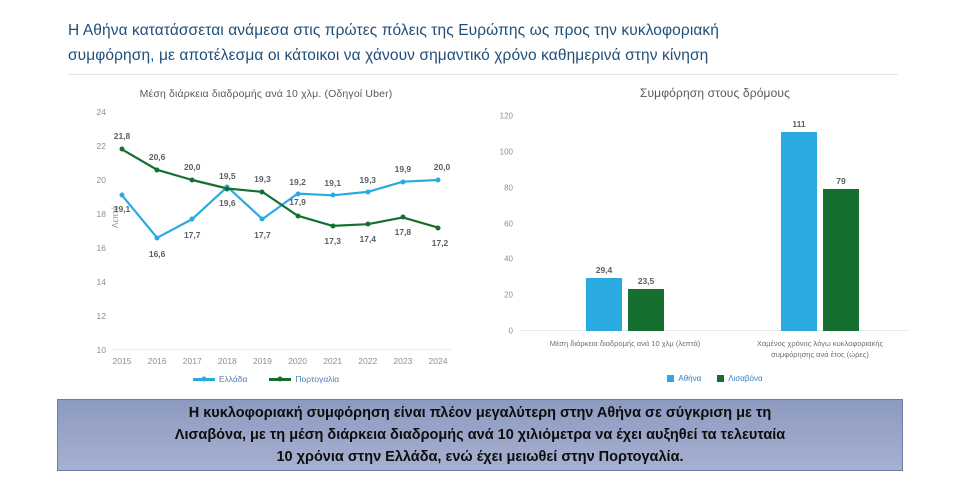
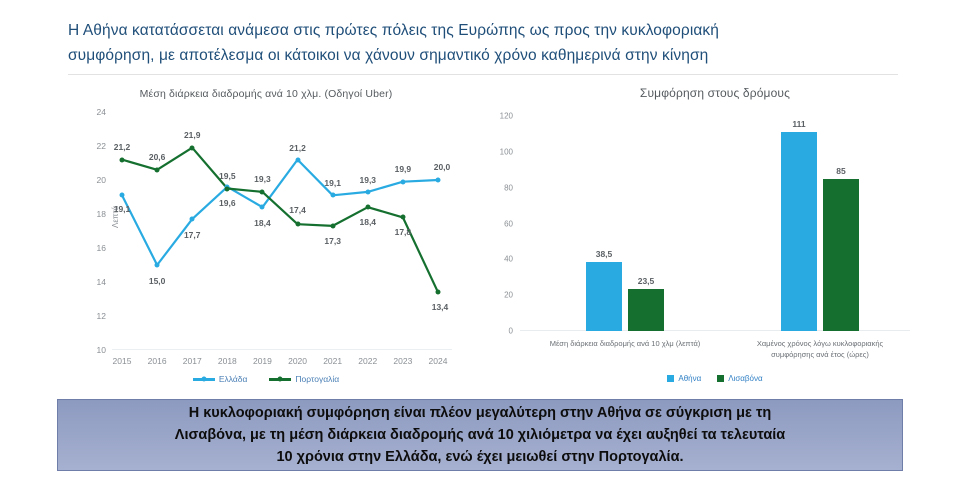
Μέση διάρκεια διαδρομής ανά 10 χλμ. (Οδηγοί Uber)/Πορτογαλία/2015: 21,8 -> 21,2
Μέση διάρκεια διαδρομής ανά 10 χλμ. (Οδηγοί Uber)/Ελλάδα/2016: 16,6 -> 15,0
Μέση διάρκεια διαδρομής ανά 10 χλμ. (Οδηγοί Uber)/Πορτογαλία/2017: 20,0 -> 21,9
Μέση διάρκεια διαδρομής ανά 10 χλμ. (Οδηγοί Uber)/Ελλάδα/2019: 17,7 -> 18,4
Μέση διάρκεια διαδρομής ανά 10 χλμ. (Οδηγοί Uber)/Ελλάδα/2020: 19,2 -> 21,2
Μέση διάρκεια διαδρομής ανά 10 χλμ. (Οδηγοί Uber)/Πορτογαλία/2020: 17,9 -> 17,4
Μέση διάρκεια διαδρομής ανά 10 χλμ. (Οδηγοί Uber)/Πορτογαλία/2022: 17,4 -> 18,4
Μέση διάρκεια διαδρομής ανά 10 χλμ. (Οδηγοί Uber)/Πορτογαλία/2024: 17,2 -> 13,4
Συμφόρηση στους δρόμους/Αθήνα/Μέση διάρκεια διαδρομής ανά 10 χλμ (λεπτά): 29,4 -> 38,5
Συμφόρηση στους δρόμους/Λισαβόνα/Χαμένος χρόνος λόγω κυκλοφοριακής συμφόρησης ανά έτος (ώρες): 79 -> 85
